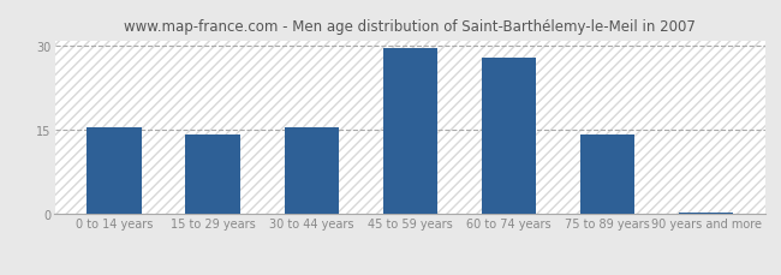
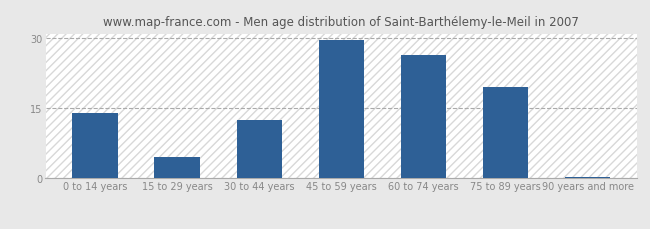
0 to 14 years: 15.5 -> 14.0
15 to 29 years: 14.3 -> 4.5
30 to 44 years: 15.5 -> 12.5
60 to 74 years: 27.9 -> 26.5
75 to 89 years: 14.3 -> 19.5
